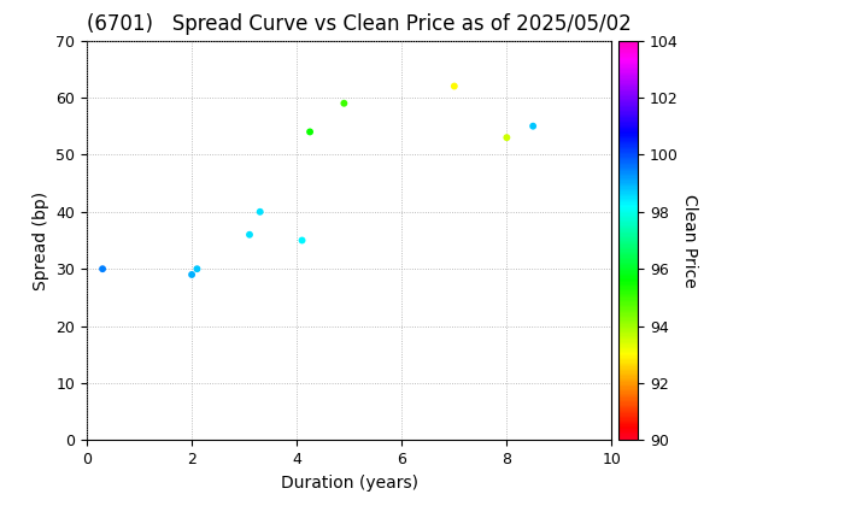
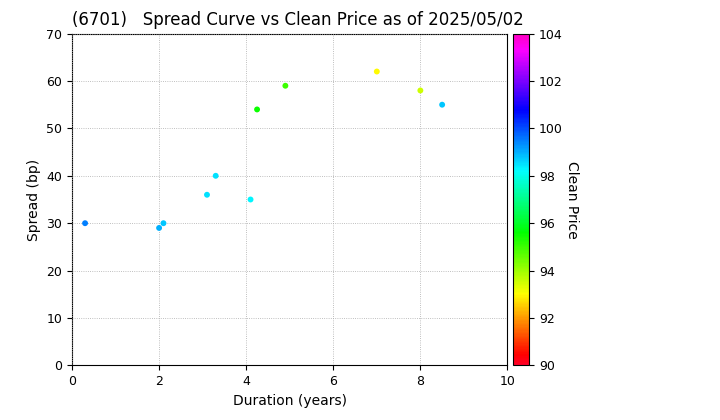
8: 53 -> 58
